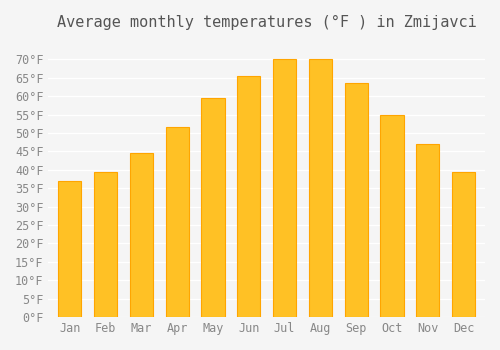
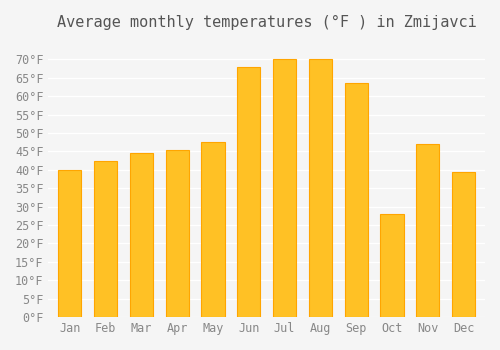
Jan: 37.0°F -> 40.0°F
Feb: 39.5°F -> 42.5°F
Apr: 51.5°F -> 45.5°F
May: 59.5°F -> 47.5°F
Jun: 65.5°F -> 68.0°F
Oct: 55.0°F -> 28.0°F
